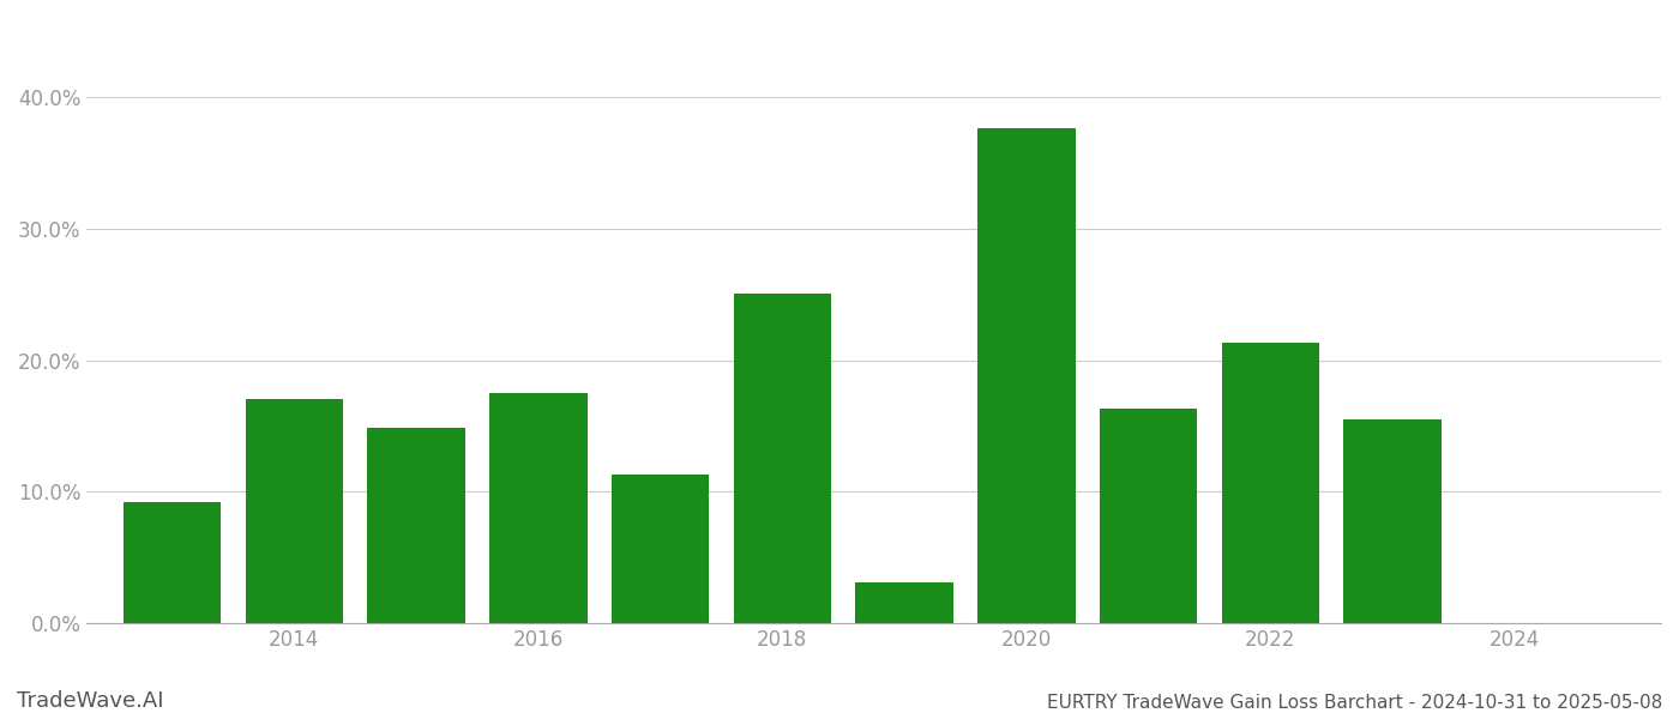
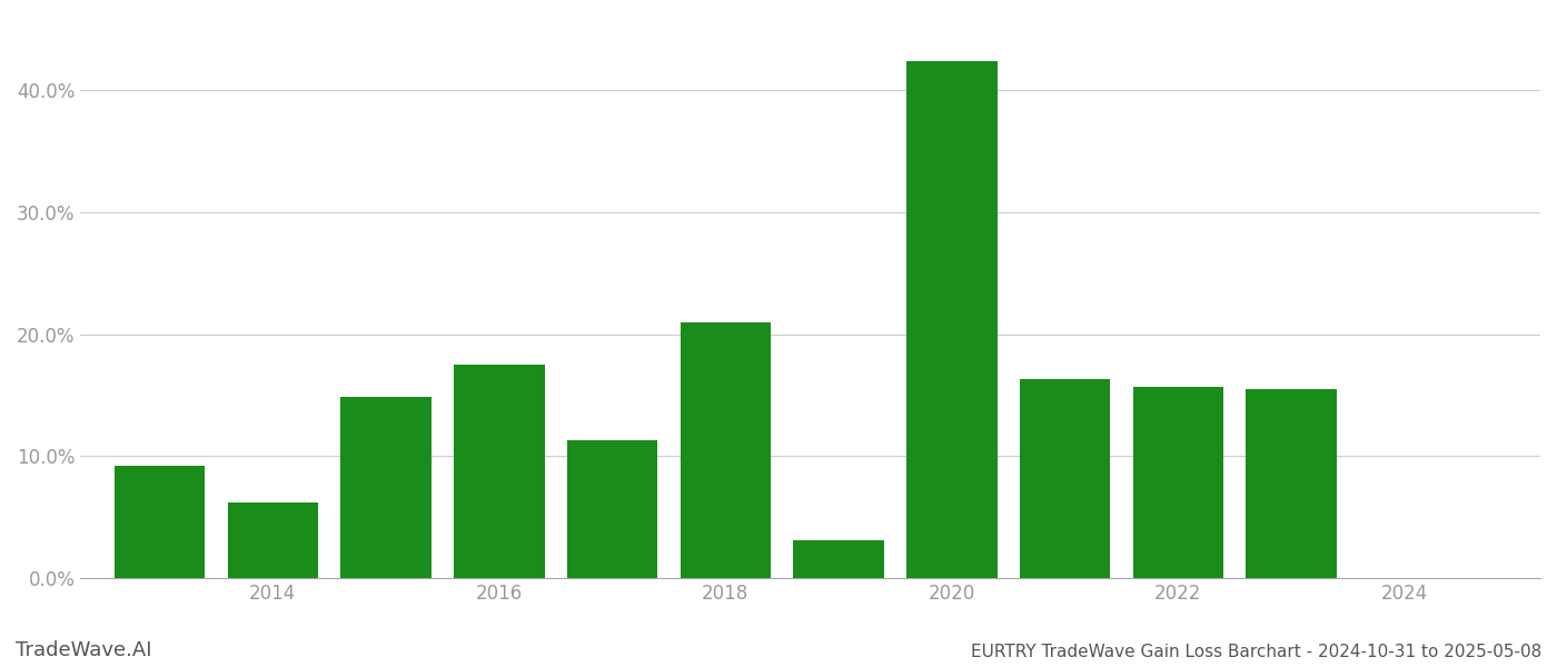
2014: 17.0% -> 6.2%
2018: 25.1% -> 21.0%
2020: 37.6% -> 42.4%
2022: 21.3% -> 15.7%
